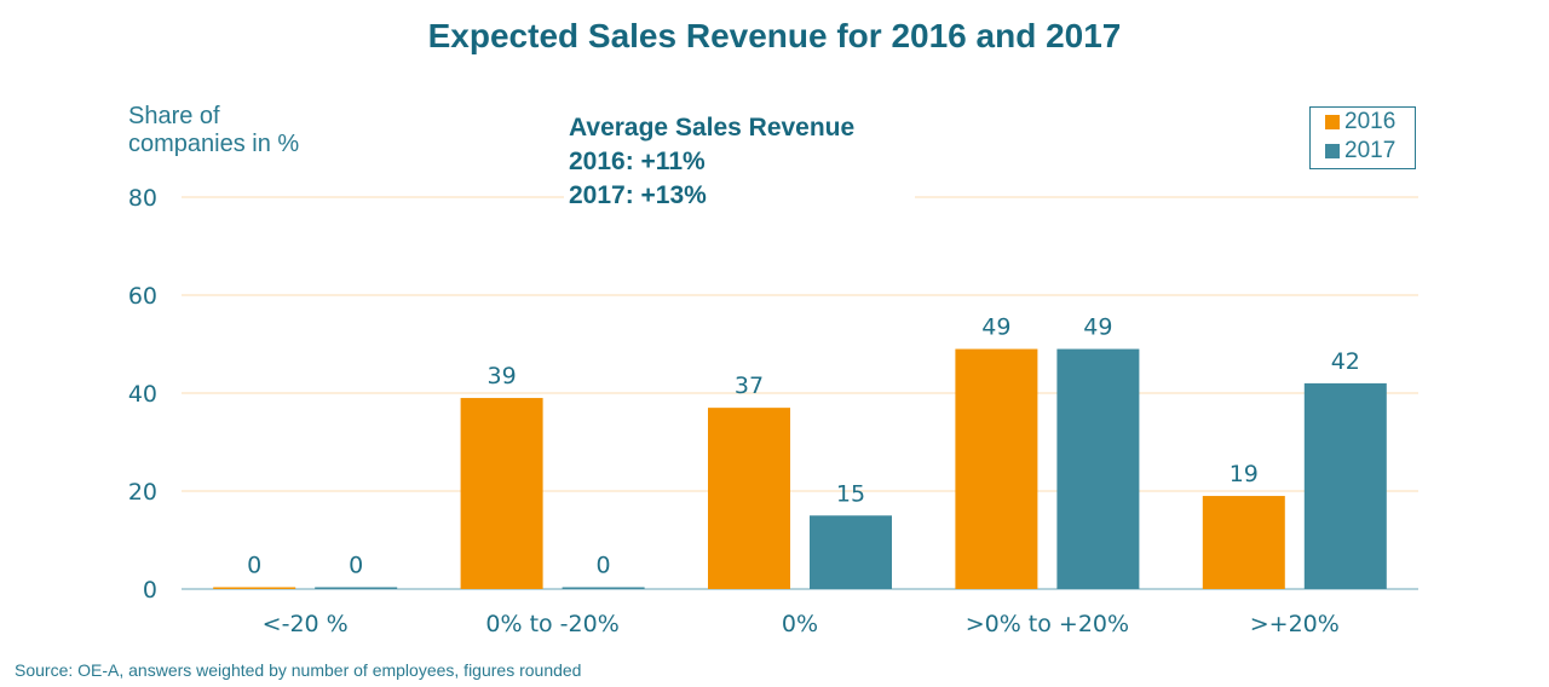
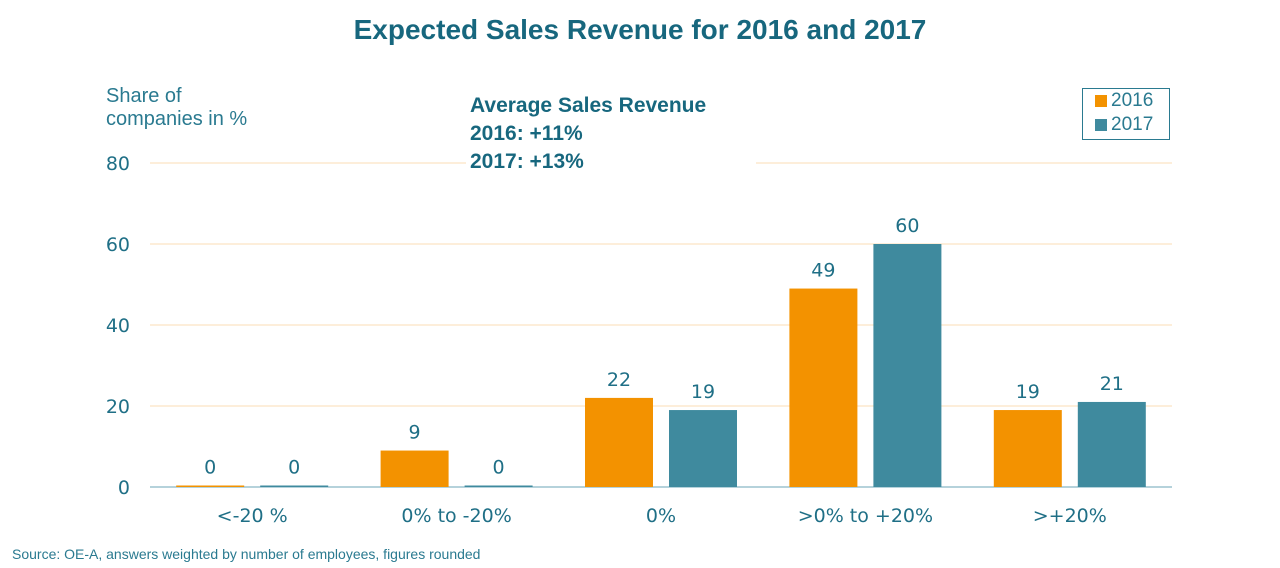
2016/0% to -20%: 39 -> 9
2016/0%: 37 -> 22
2017/0%: 15 -> 19
2017/>0% to +20%: 49 -> 60
2017/>+20%: 42 -> 21
